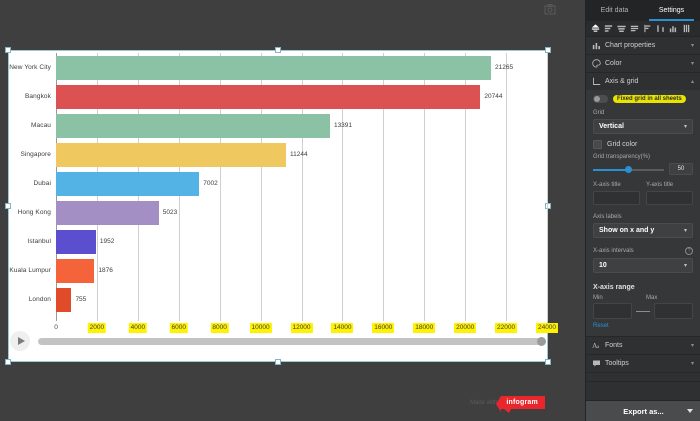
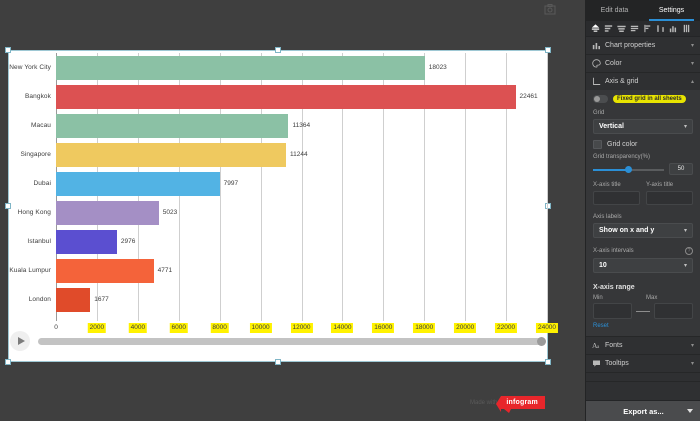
New York City: 21265 -> 18023
Bangkok: 20744 -> 22461
Macau: 13391 -> 11364
Dubai: 7002 -> 7997
Istanbul: 1952 -> 2976
Kuala Lumpur: 1876 -> 4771
London: 755 -> 1677
